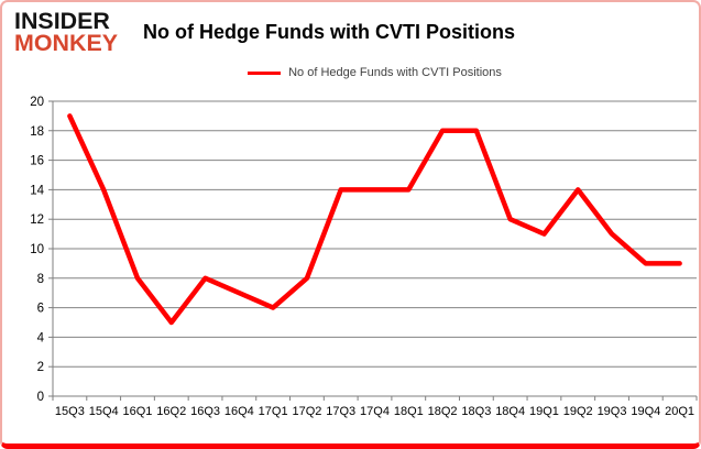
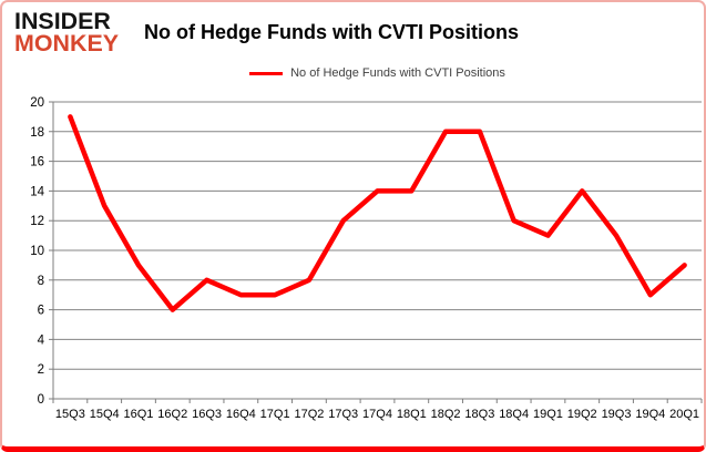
15Q4: 14 -> 13
16Q1: 8 -> 9
16Q2: 5 -> 6
17Q1: 6 -> 7
17Q3: 14 -> 12
19Q4: 9 -> 7
